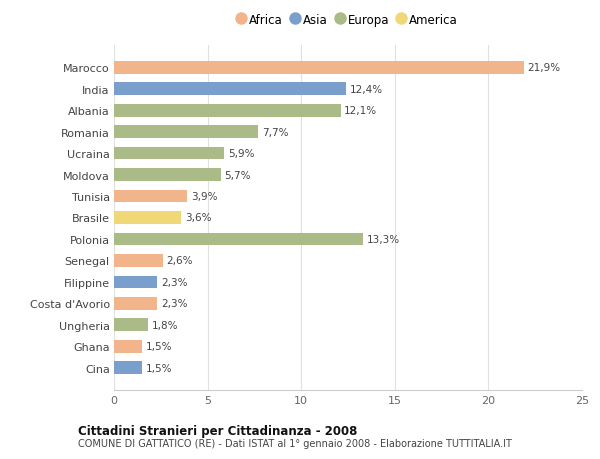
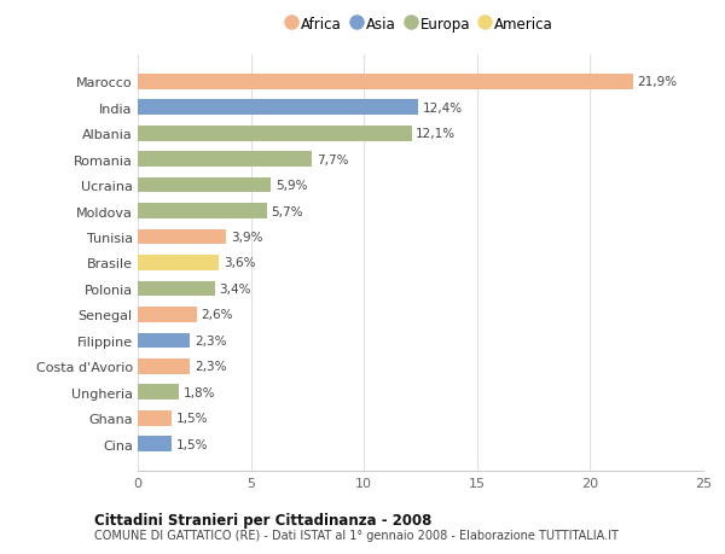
Polonia: 13,3% -> 3,4%
